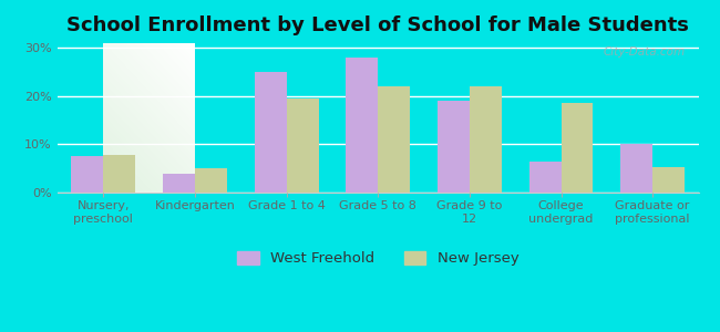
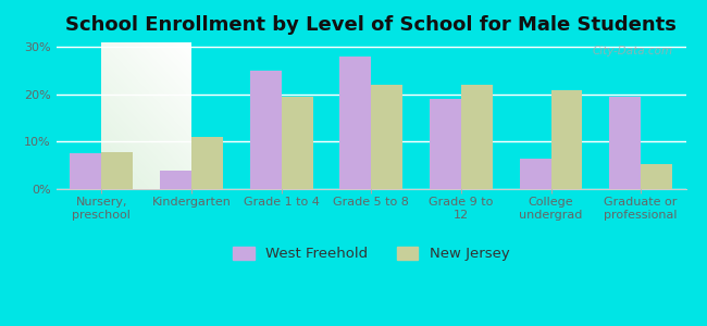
New Jersey/Kindergarten: 5.0% -> 11.0%
New Jersey/College undergrad: 18.5% -> 21.0%
West Freehold/Graduate or professional: 10.0% -> 19.5%
